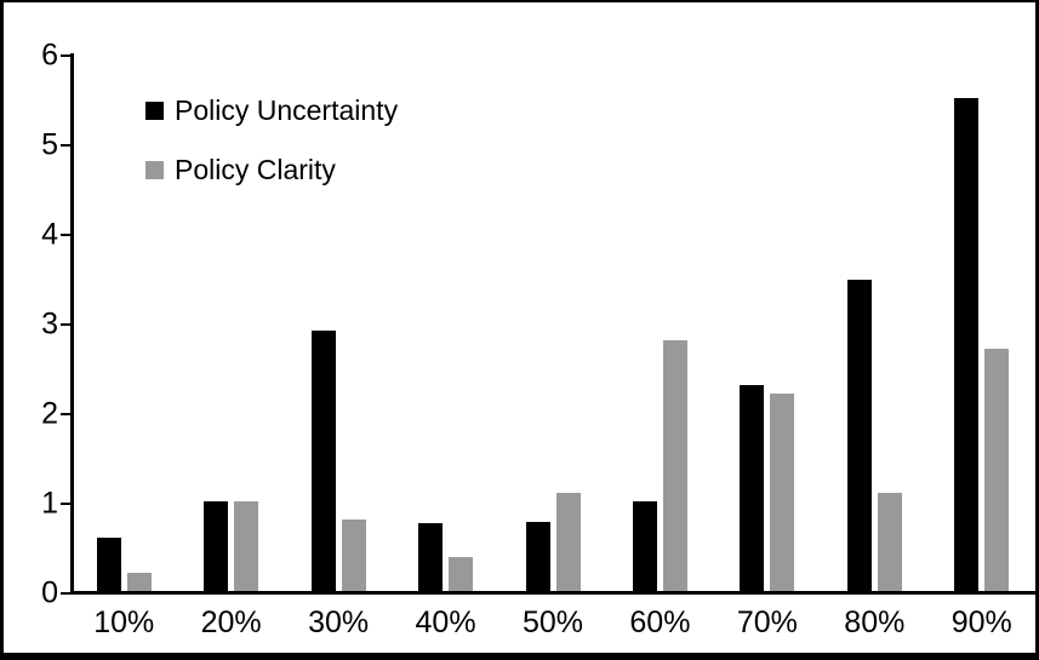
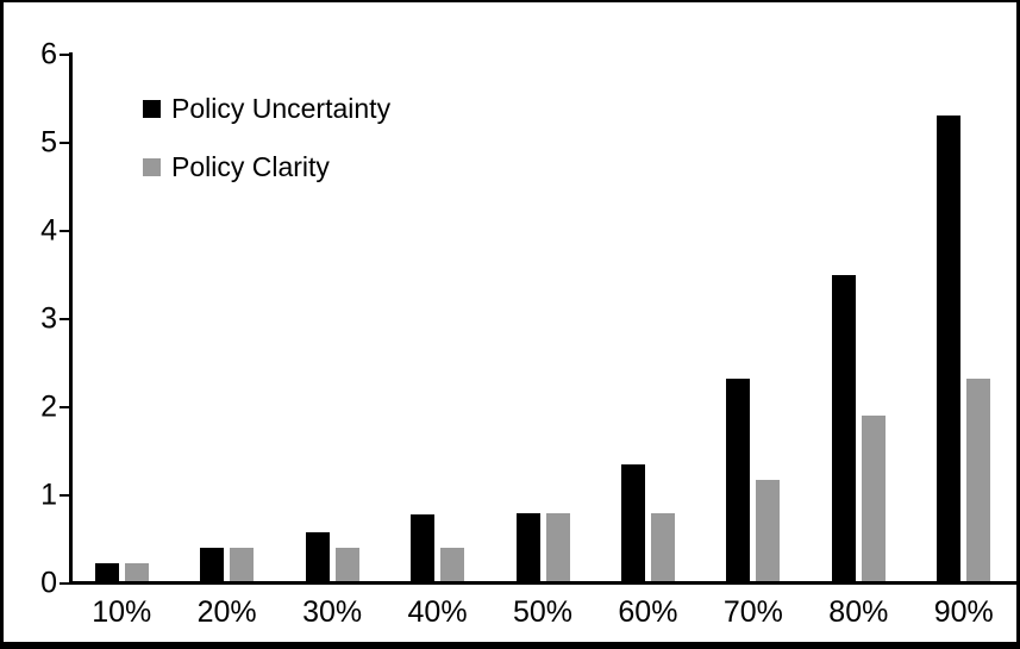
Policy Uncertainty/10%: 0.6 -> 0.2
Policy Uncertainty/20%: 1.0 -> 0.4
Policy Clarity/20%: 1.0 -> 0.4
Policy Uncertainty/30%: 2.9 -> 0.6
Policy Clarity/30%: 0.8 -> 0.4
Policy Clarity/50%: 1.1 -> 0.8
Policy Uncertainty/60%: 1.0 -> 1.3
Policy Clarity/60%: 2.8 -> 0.8
Policy Clarity/70%: 2.2 -> 1.1
Policy Clarity/80%: 1.1 -> 1.9
Policy Uncertainty/90%: 5.5 -> 5.3
Policy Clarity/90%: 2.7 -> 2.3
